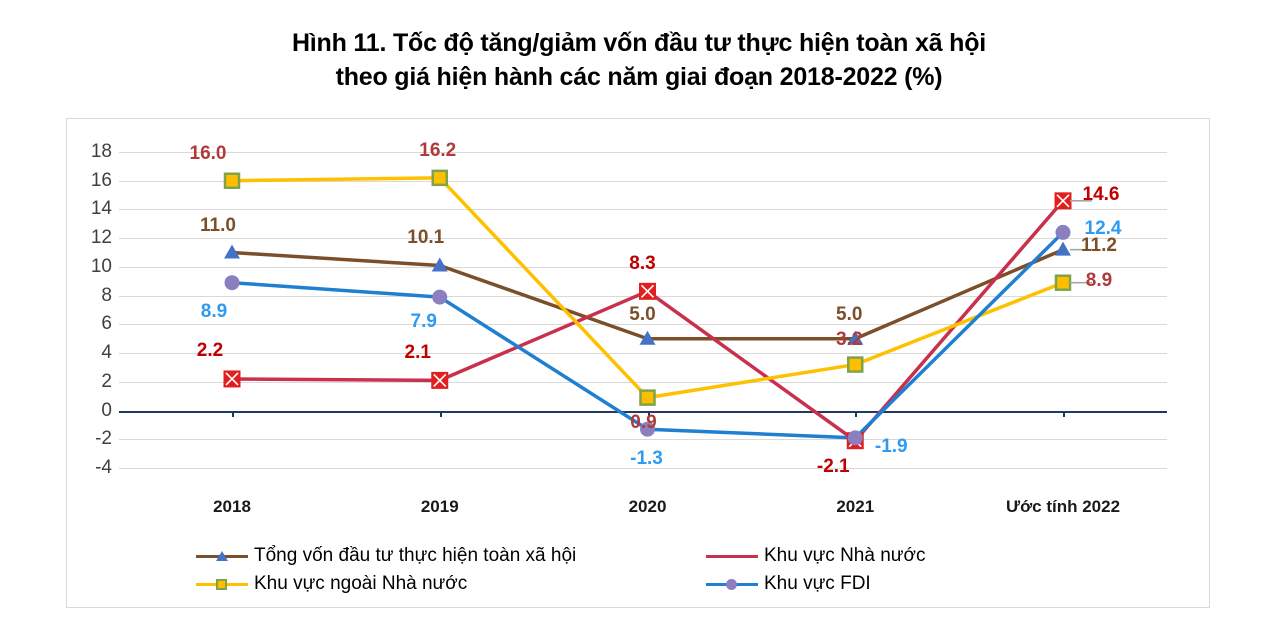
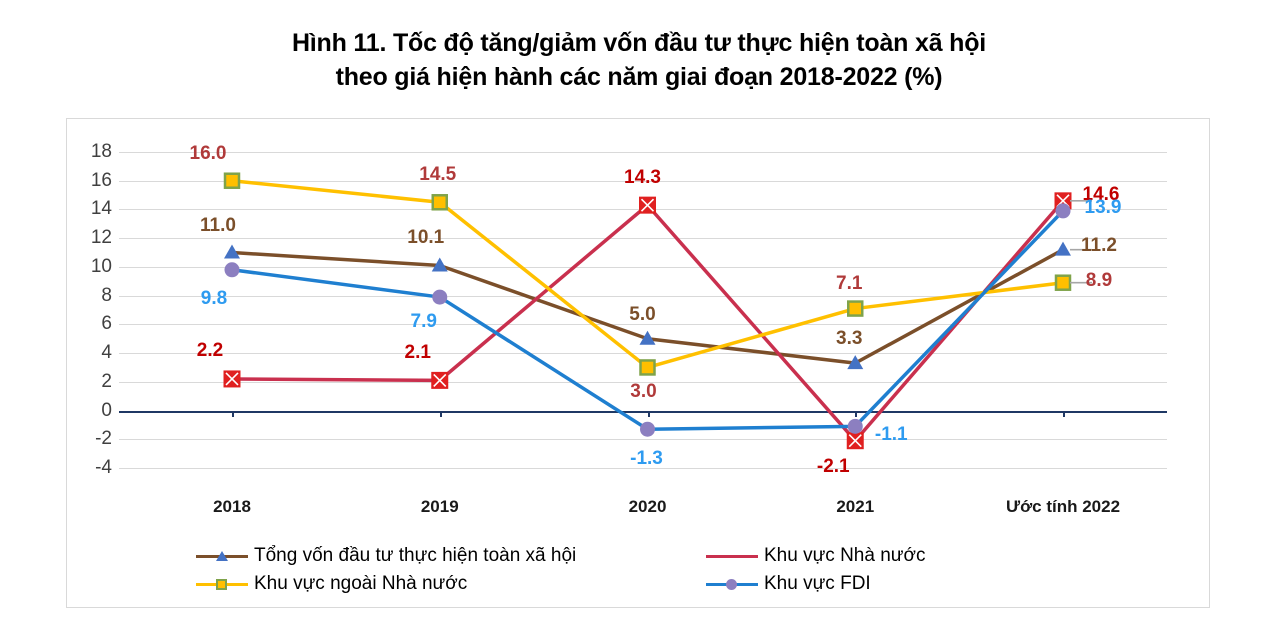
Khu vực FDI/2018: 8.9 -> 9.8
Khu vực ngoài Nhà nước/2019: 16.2 -> 14.5
Khu vực Nhà nước/2020: 8.3 -> 14.3
Khu vực ngoài Nhà nước/2020: 0.9 -> 3.0
Tổng vốn đầu tư thực hiện toàn xã hội/2021: 5.0 -> 3.3
Khu vực ngoài Nhà nước/2021: 3.2 -> 7.1
Khu vực FDI/2021: -1.9 -> -1.1
Khu vực FDI/Ước tính 2022: 12.4 -> 13.9
